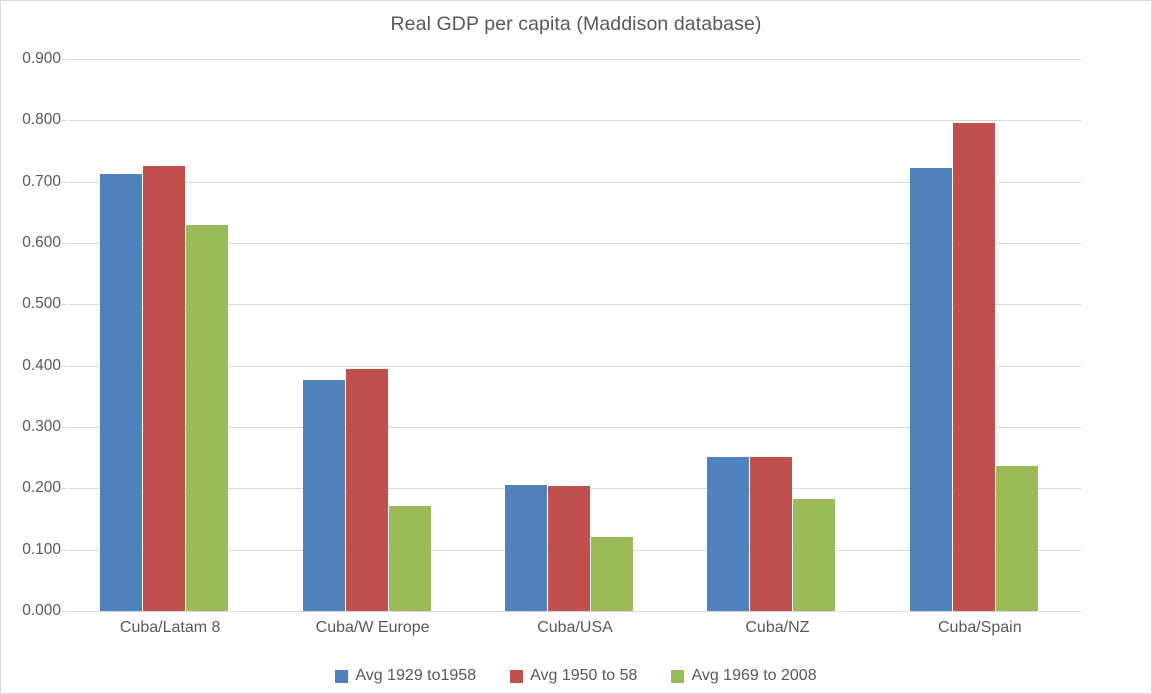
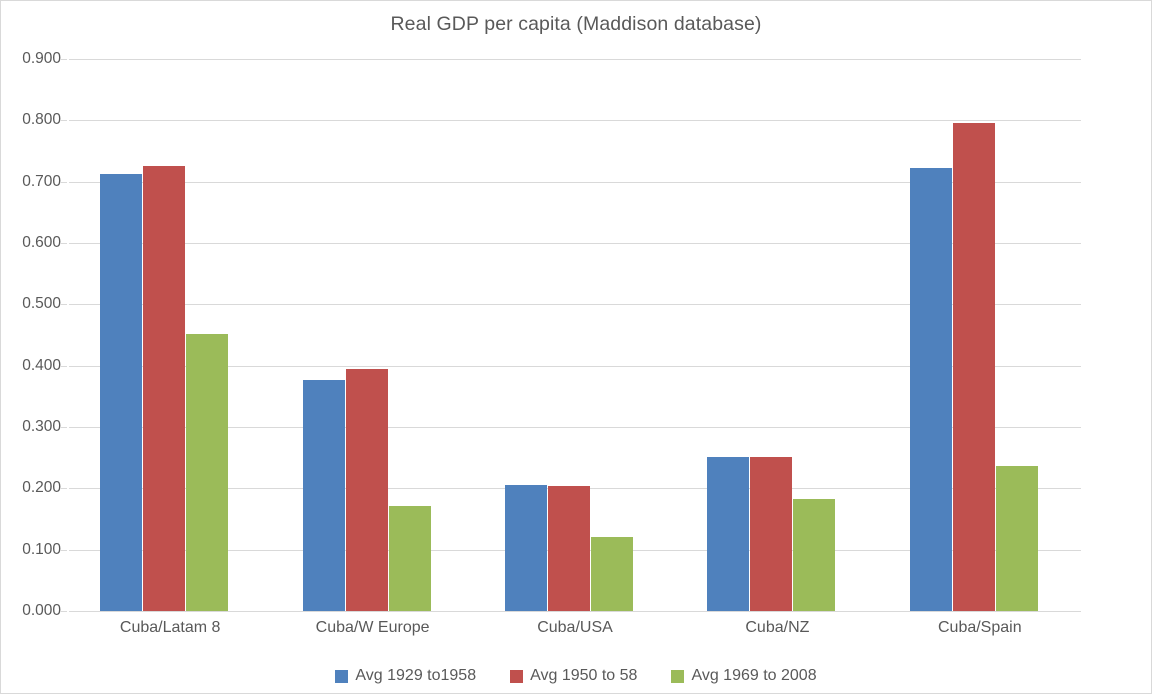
Avg 1969 to 2008/Cuba/Latam 8: 0.63 -> 0.45
